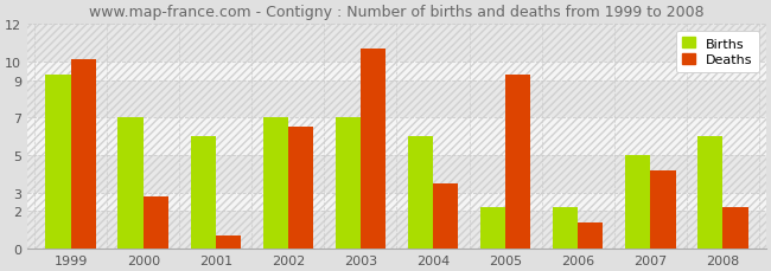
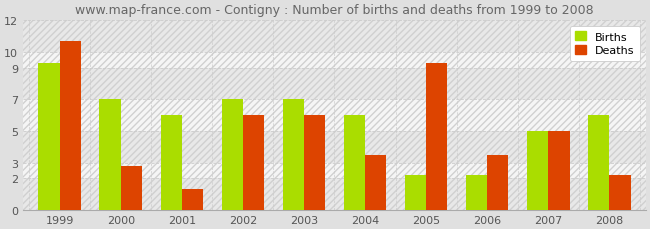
Deaths/1999: 10.1 -> 10.7
Deaths/2001: 0.7 -> 1.3
Deaths/2002: 6.5 -> 6.0
Deaths/2003: 10.7 -> 6.0
Deaths/2006: 1.4 -> 3.5
Deaths/2007: 4.2 -> 5.0
